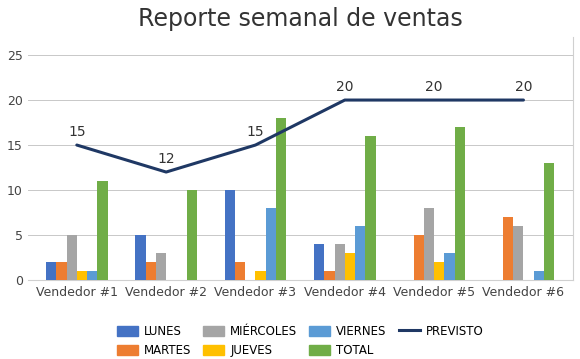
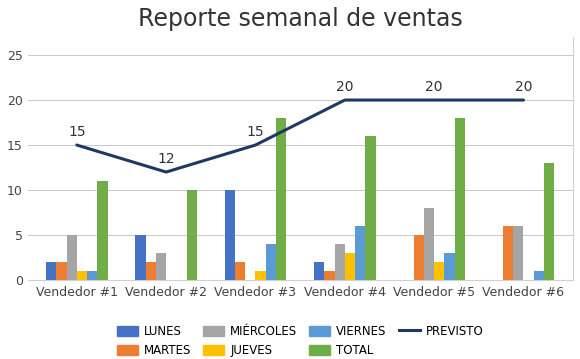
VIERNES/Vendedor #3: 8 -> 4
LUNES/Vendedor #4: 4 -> 2
TOTAL/Vendedor #5: 17 -> 18
MARTES/Vendedor #6: 7 -> 6
